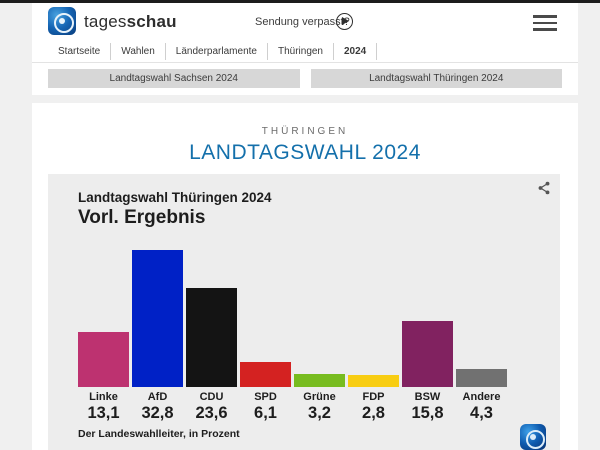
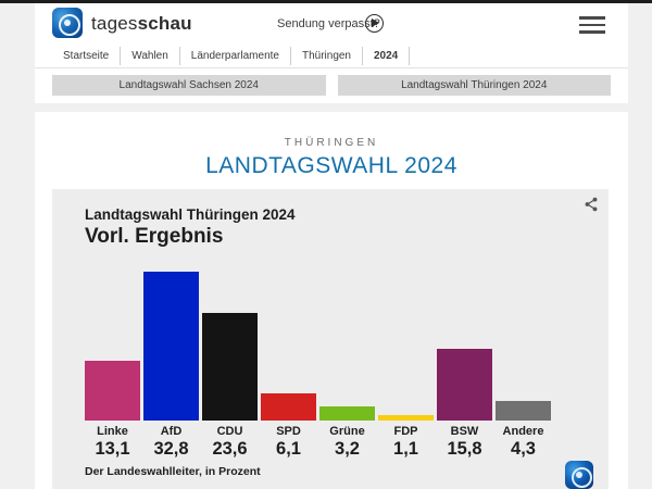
FDP: 2,8 -> 1,1
